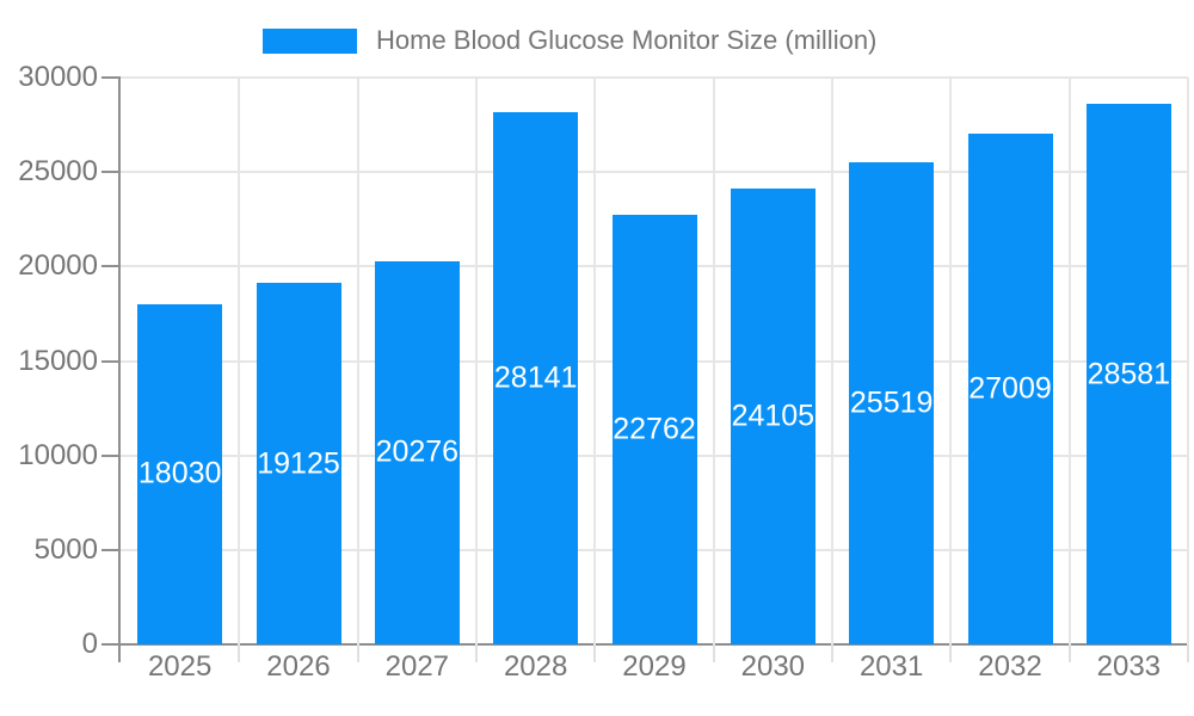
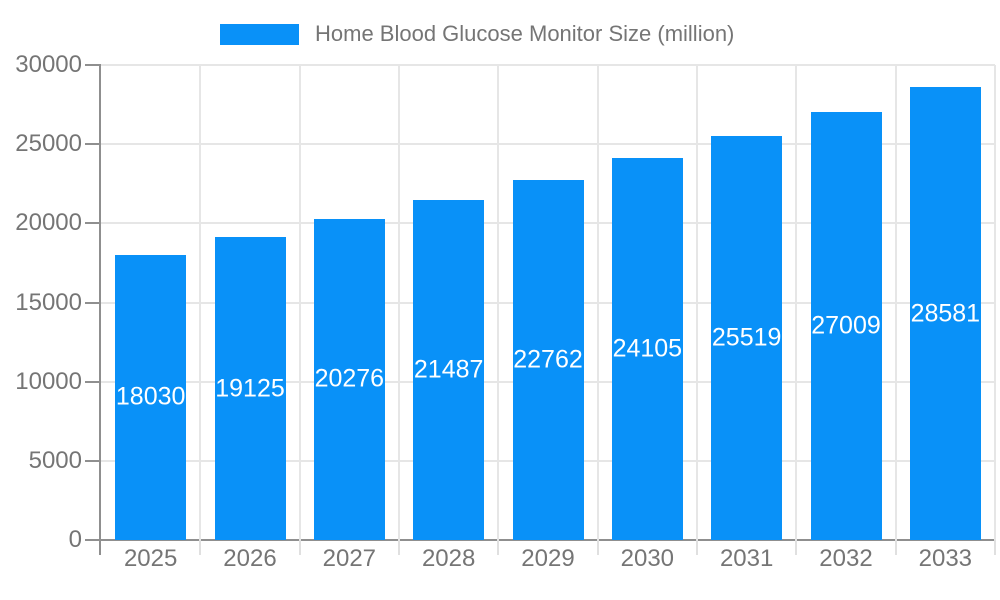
2028: 28141 -> 21487
